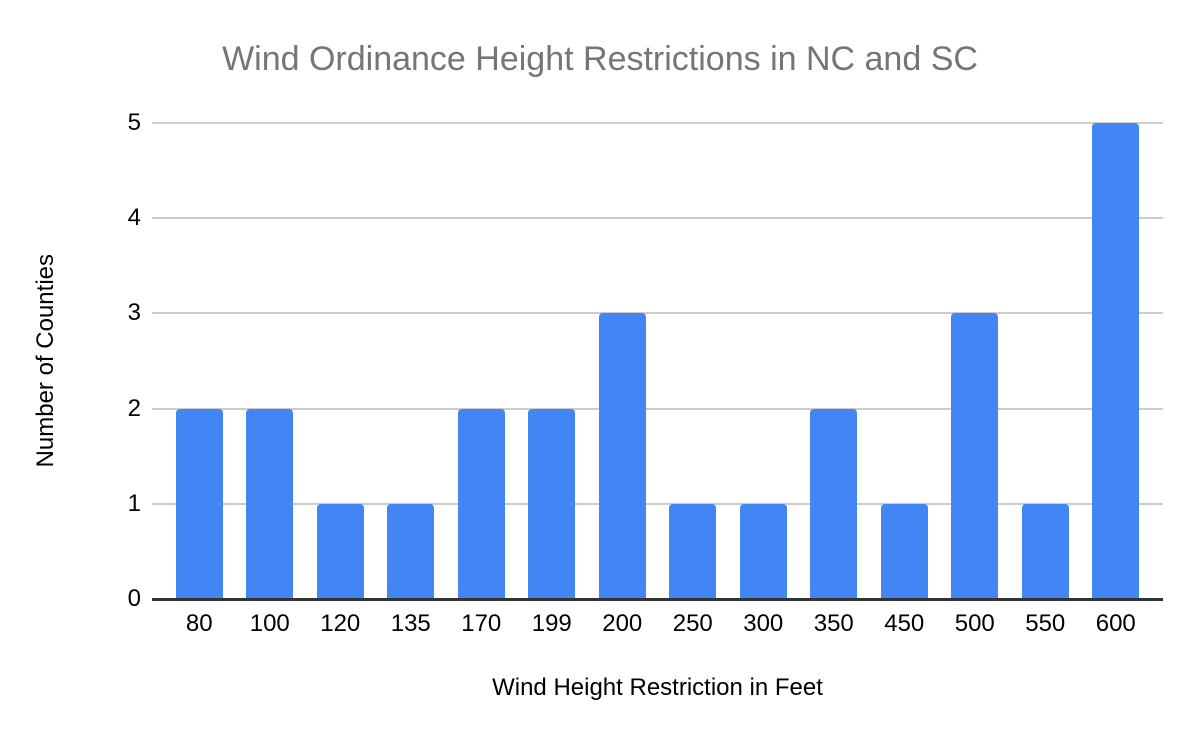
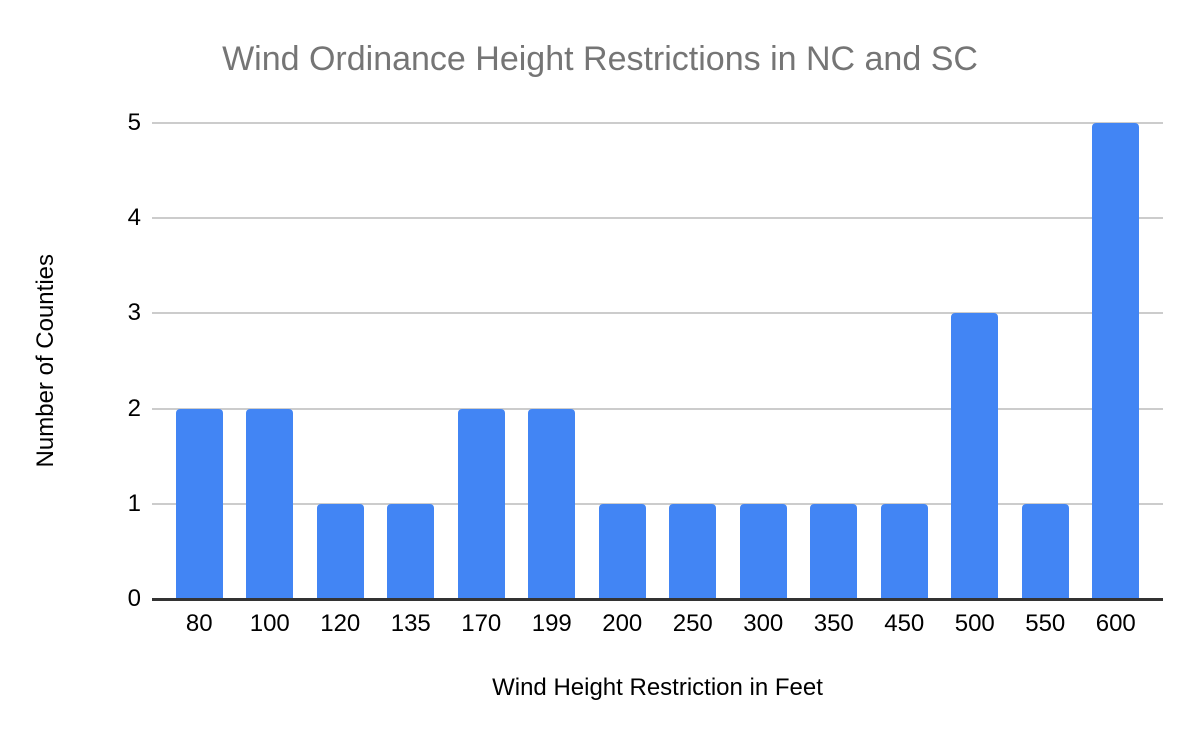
200: 3 -> 1
350: 2 -> 1
